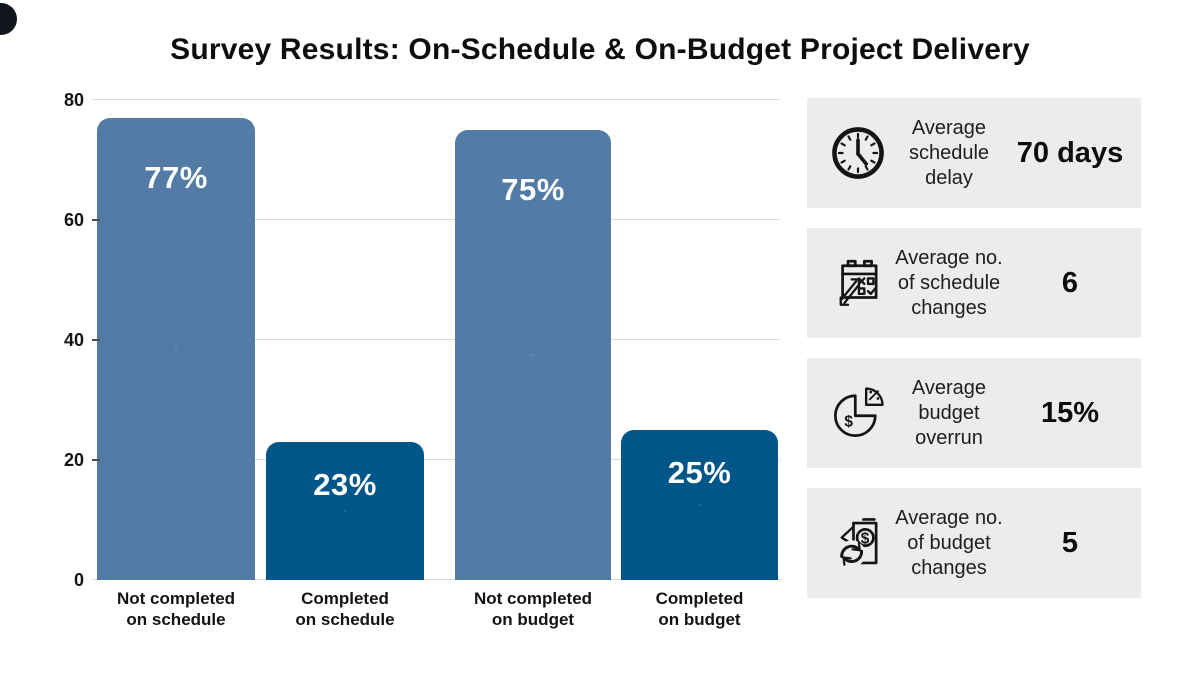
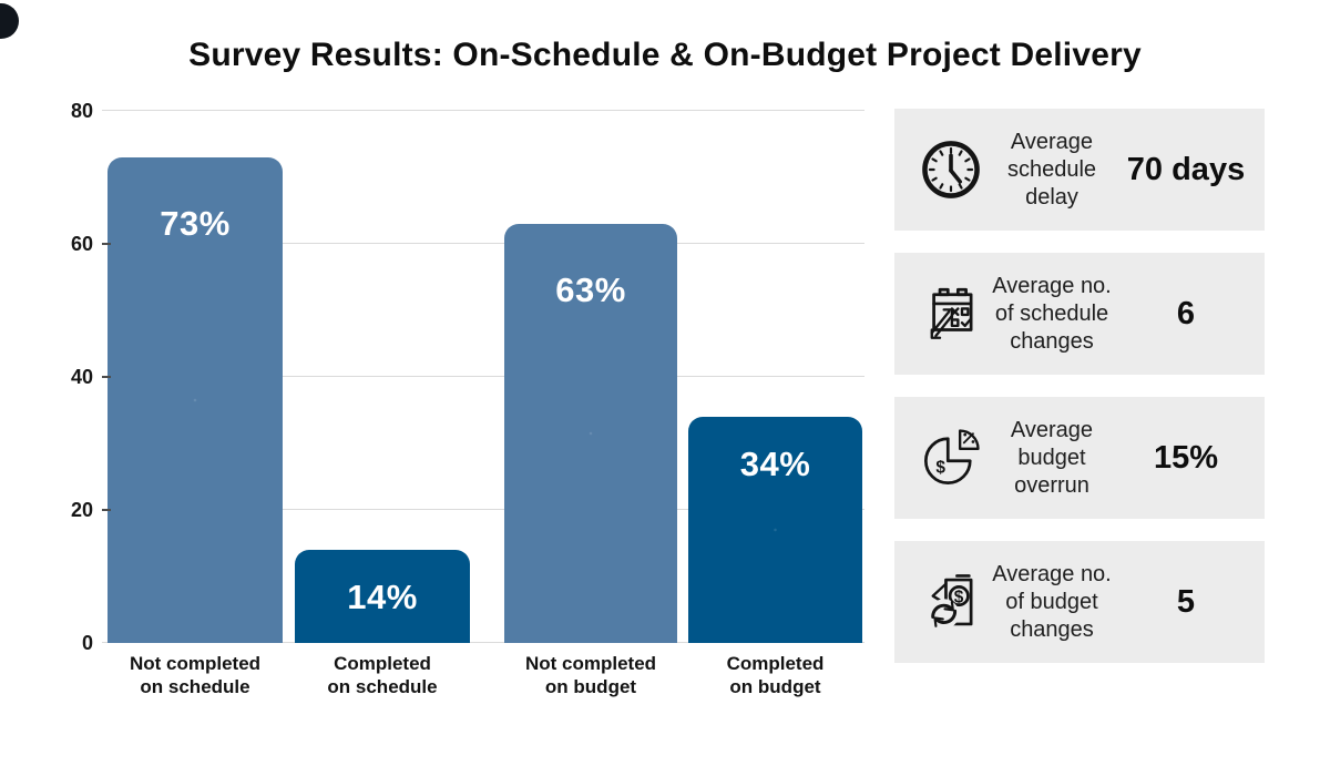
Not completed on schedule: 77% -> 73%
Completed on schedule: 23% -> 14%
Not completed on budget: 75% -> 63%
Completed on budget: 25% -> 34%
